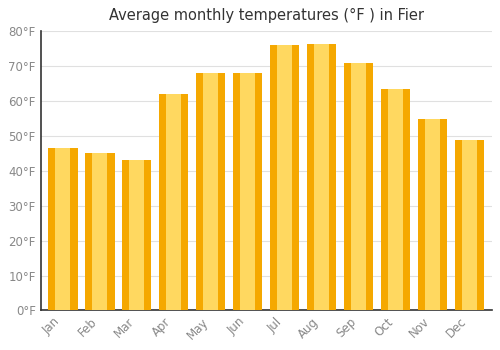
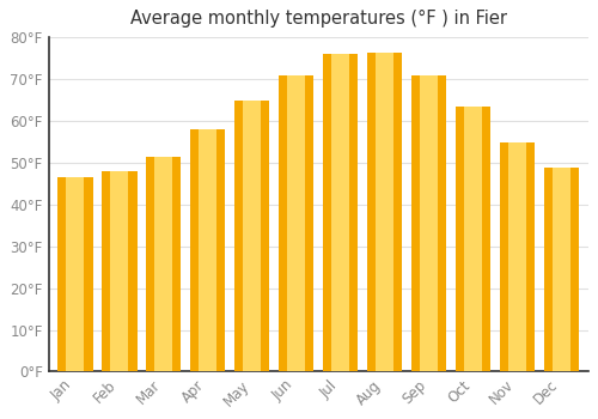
Feb: 45.0°F -> 48.0°F
Mar: 43.0°F -> 51.5°F
Apr: 62.0°F -> 58.0°F
May: 68.0°F -> 65.0°F
Jun: 68.0°F -> 71.0°F
